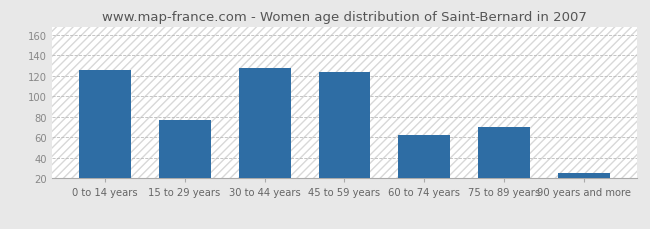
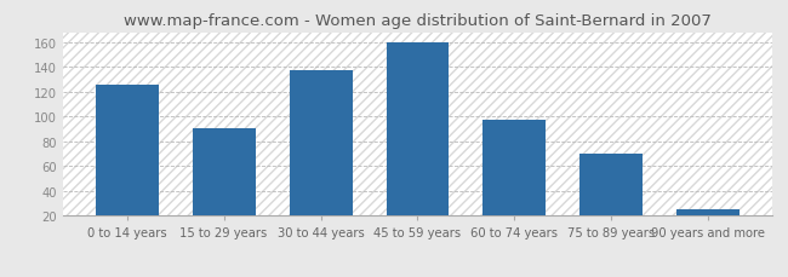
15 to 29 years: 77 -> 91
30 to 44 years: 128 -> 137
45 to 59 years: 124 -> 160
60 to 74 years: 62 -> 97
